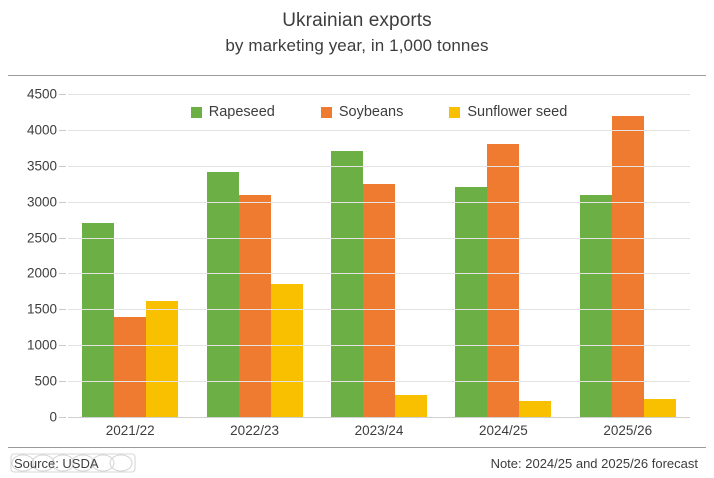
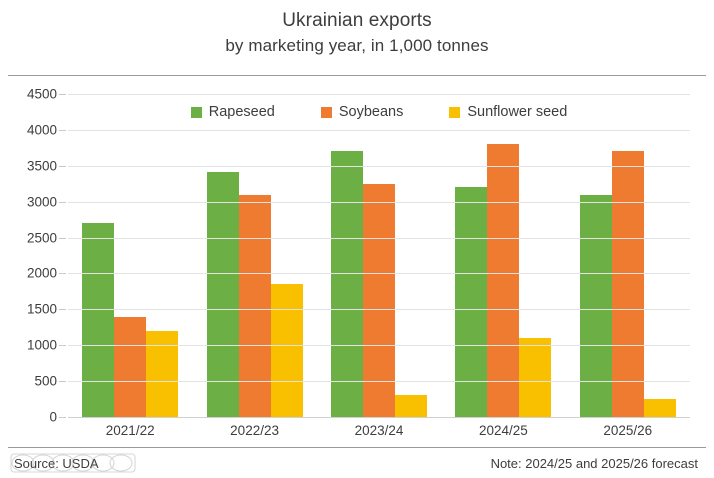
Sunflower seed/2021/22: 1600 -> 1200
Sunflower seed/2024/25: 200 -> 1100
Soybeans/2025/26: 4200 -> 3700
